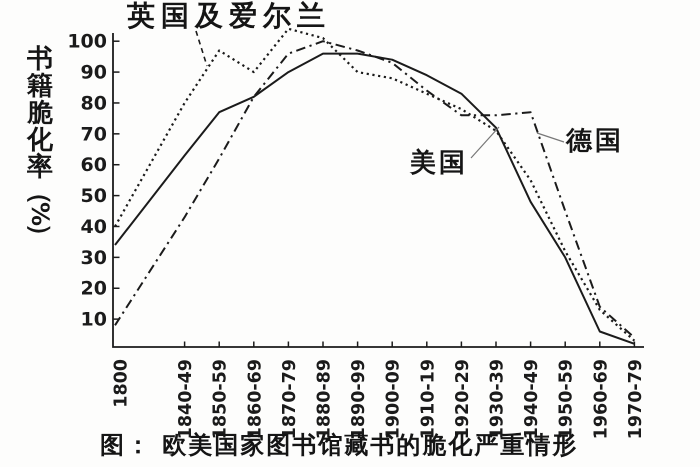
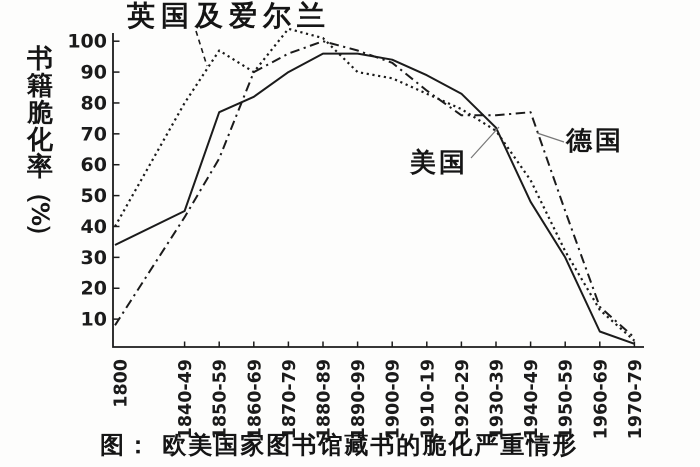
美国/1840-49: 63 -> 45
德国/1860-69: 82 -> 90
